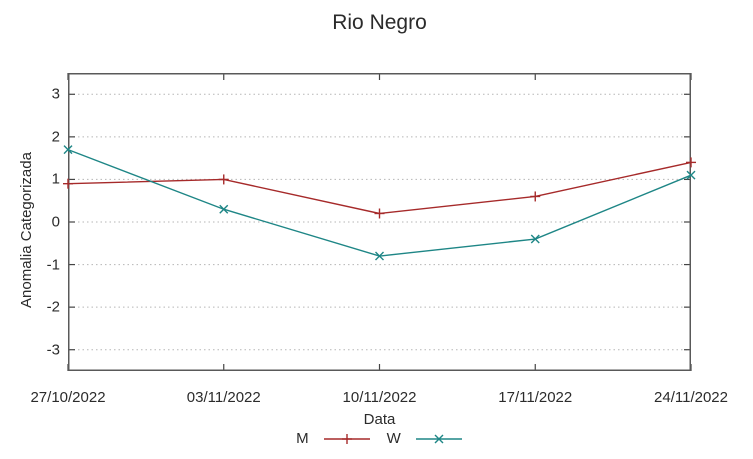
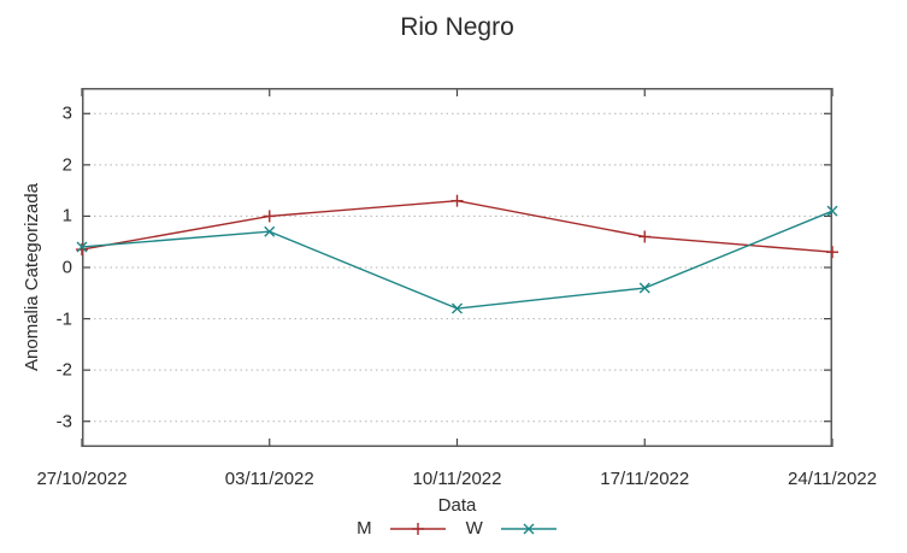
M/27/10/2022: 0.9 -> 0.3
W/27/10/2022: 1.7 -> 0.4
W/03/11/2022: 0.3 -> 0.7
M/10/11/2022: 0.2 -> 1.3
M/24/11/2022: 1.4 -> 0.3
